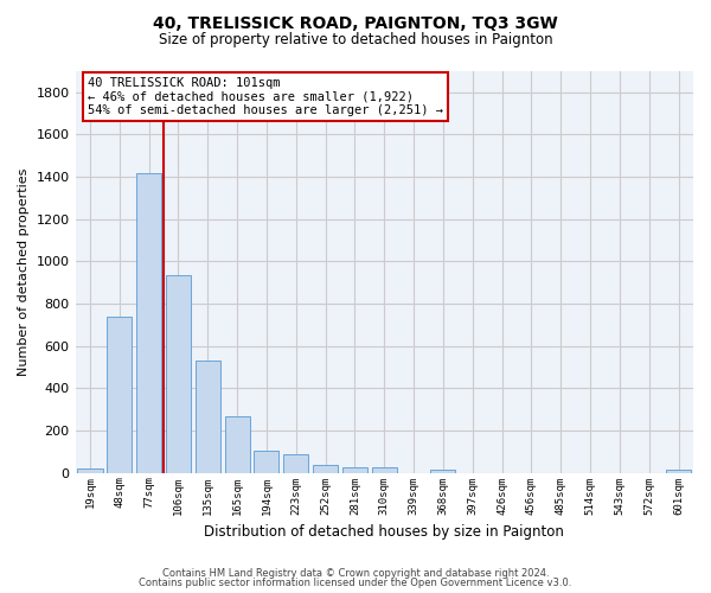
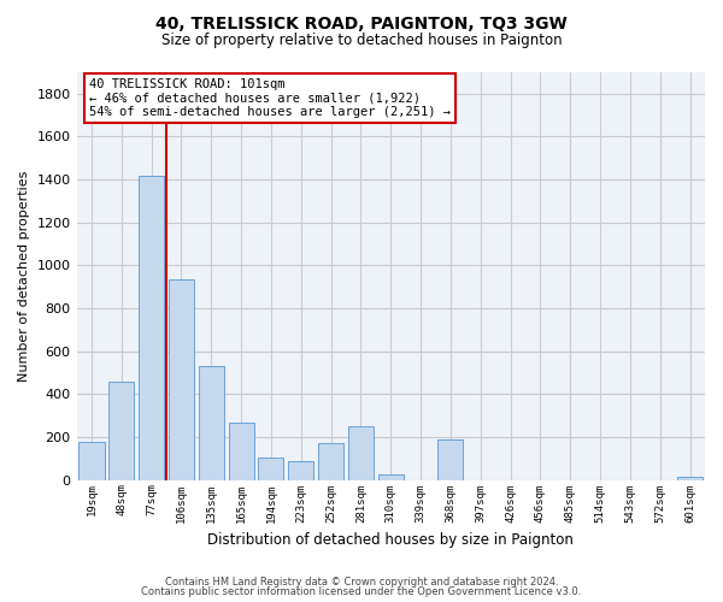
19sqm: 20 -> 180
48sqm: 740 -> 460
252sqm: 40 -> 170
281sqm: 20 -> 250
368sqm: 20 -> 190
